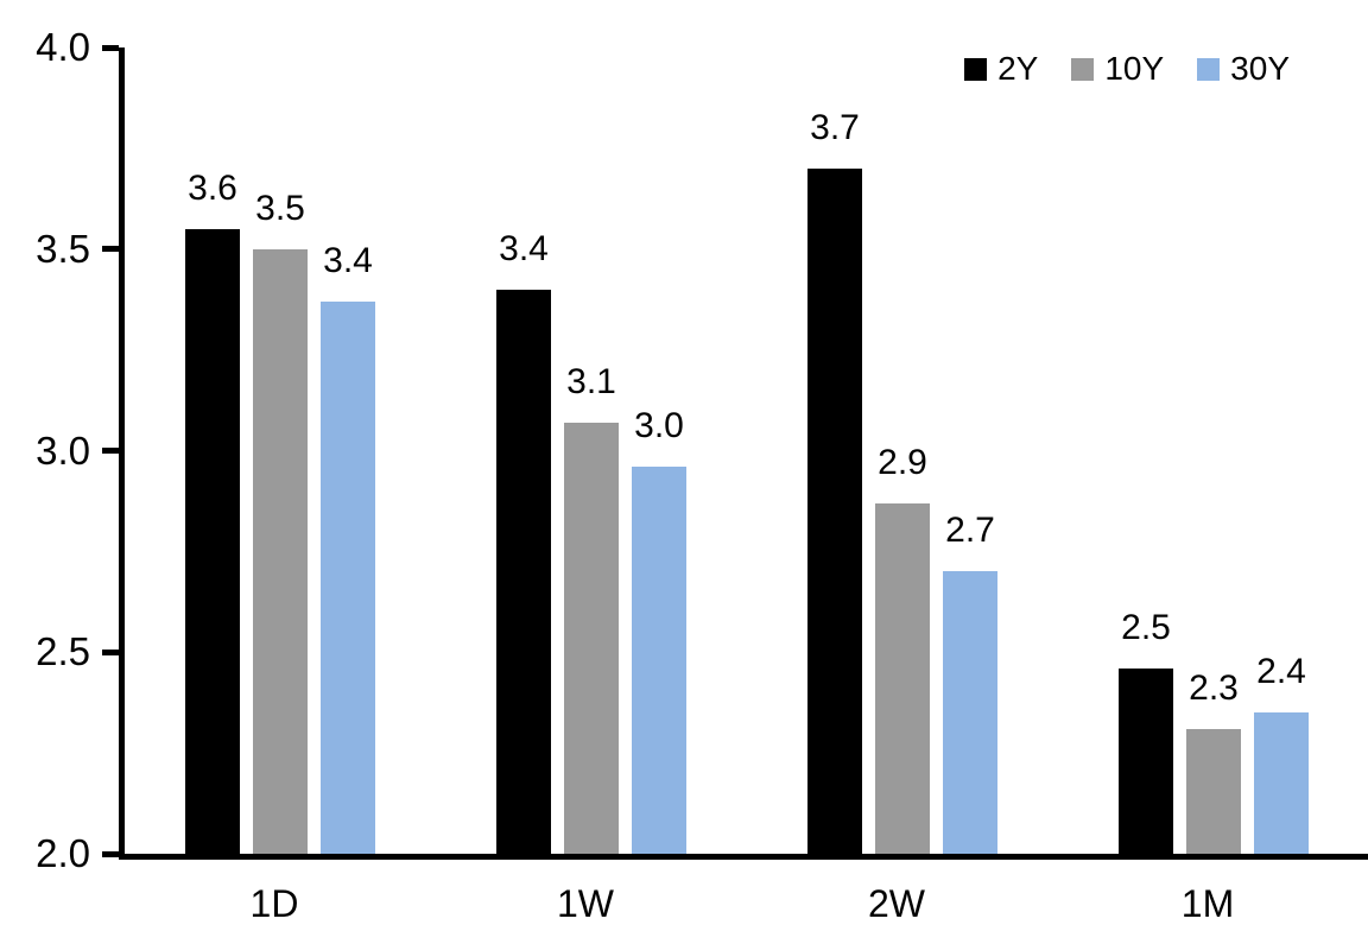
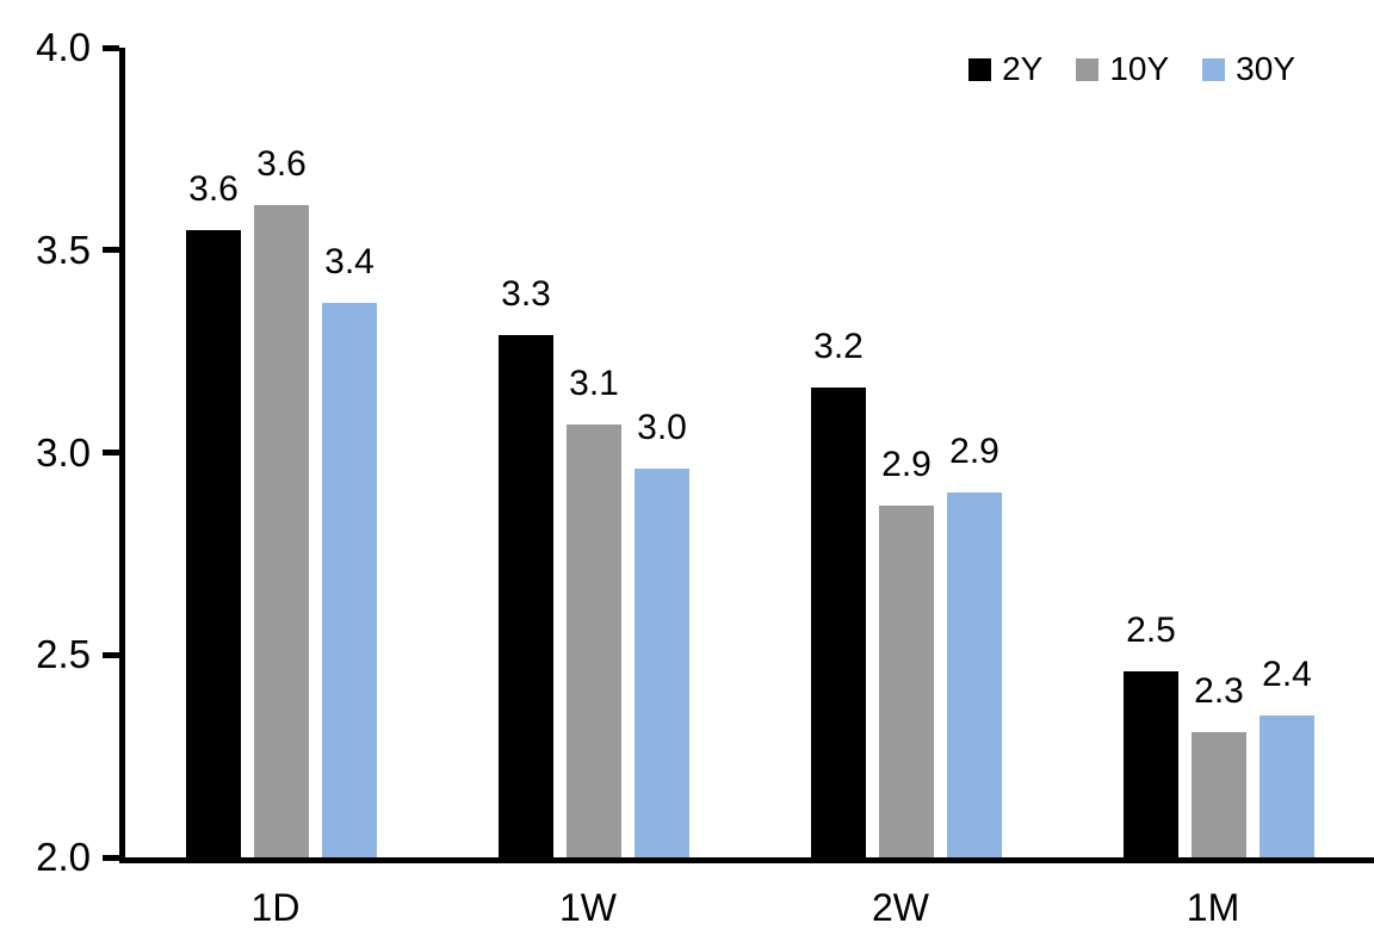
10Y/1D: 3.5 -> 3.6
2Y/1W: 3.4 -> 3.3
2Y/2W: 3.7 -> 3.2
30Y/2W: 2.7 -> 2.9
